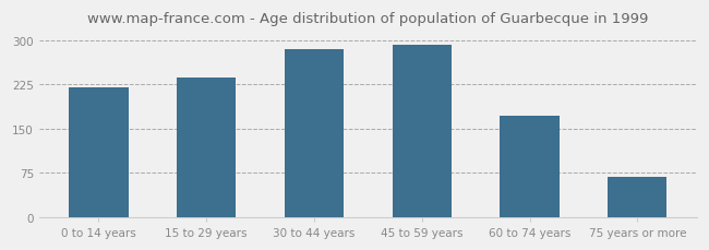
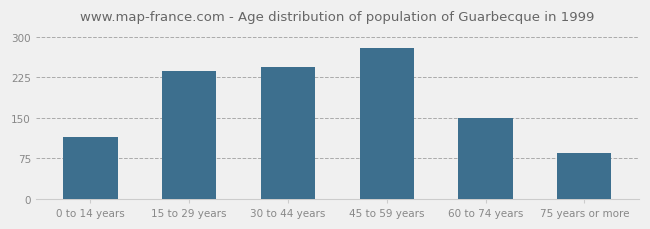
0 to 14 years: 220 -> 114
30 to 44 years: 284 -> 244
45 to 59 years: 291 -> 278
60 to 74 years: 172 -> 150
75 years or more: 68 -> 84
